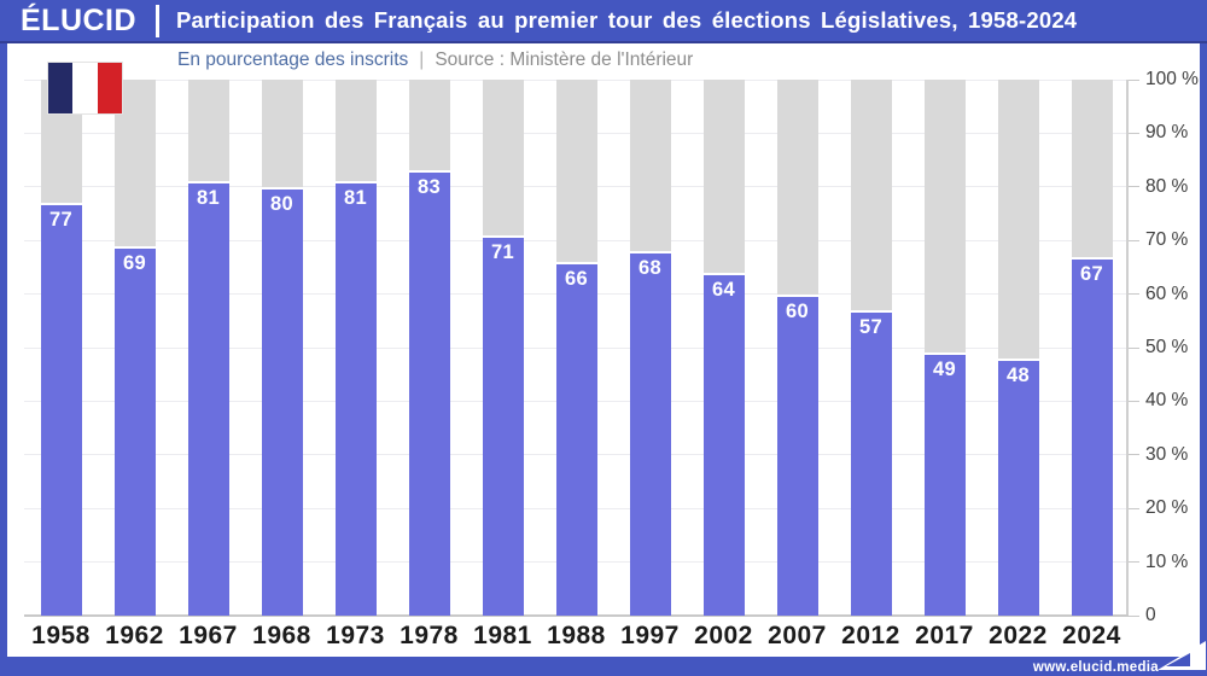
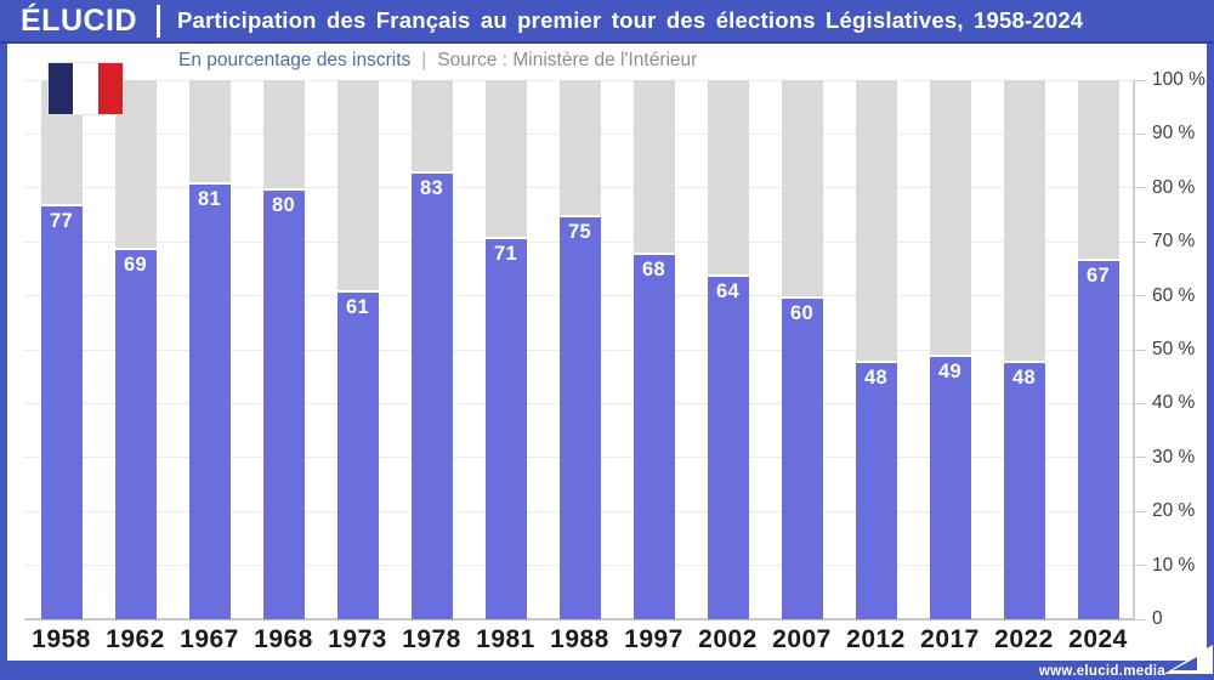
1973: 81 -> 61
1988: 66 -> 75
2012: 57 -> 48
